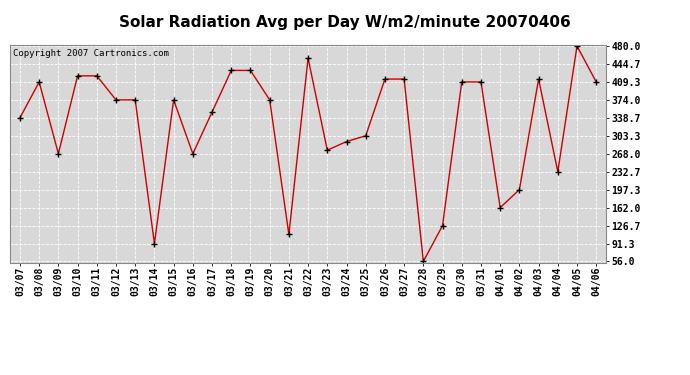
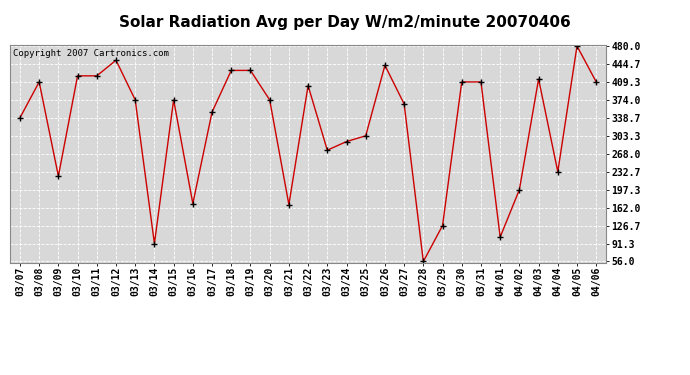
03/09: 268 -> 224
03/12: 374 -> 452
03/16: 268 -> 170
03/21: 109 -> 168
03/22: 456 -> 402
03/26: 415 -> 442
03/27: 415 -> 366
04/01: 162 -> 104
